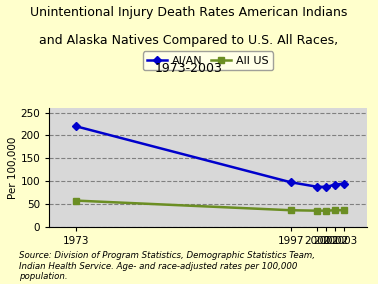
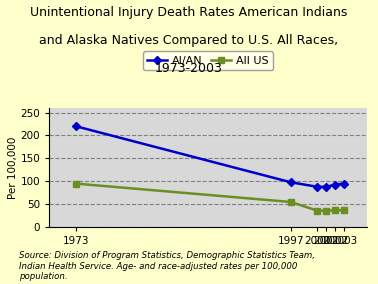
All US/1973: 58 -> 95
All US/1997: 37 -> 55
